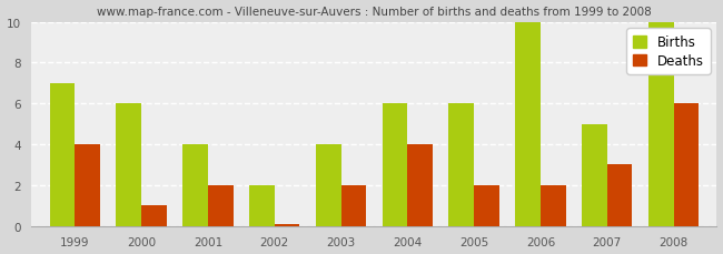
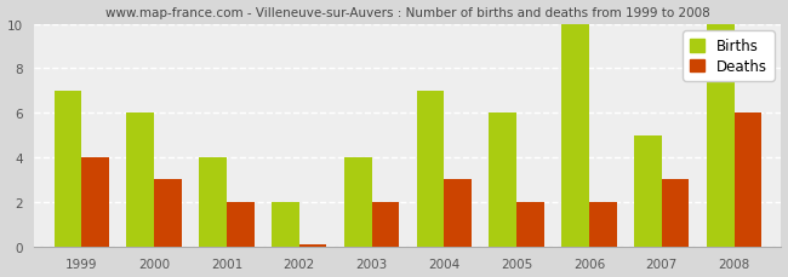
Deaths/2000: 1.0 -> 3.0
Births/2004: 6 -> 7
Deaths/2004: 4.0 -> 3.0
